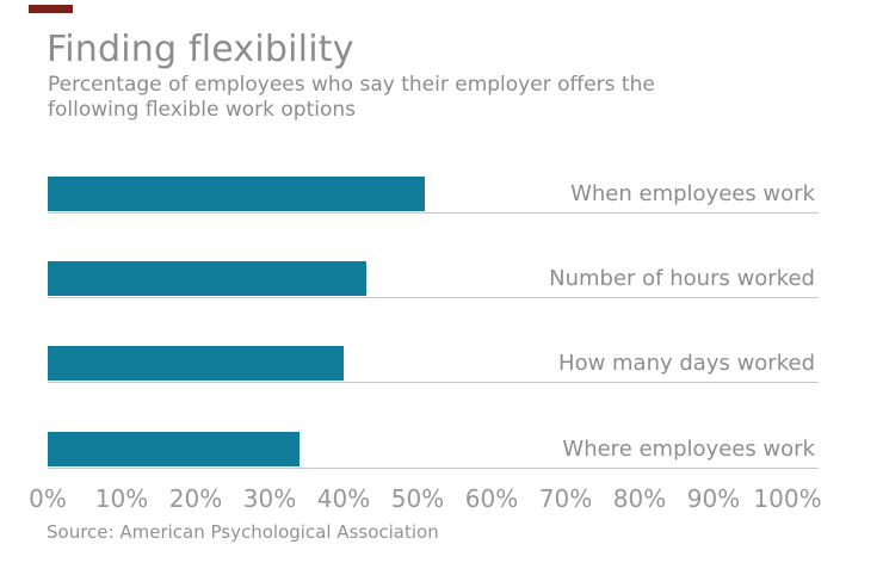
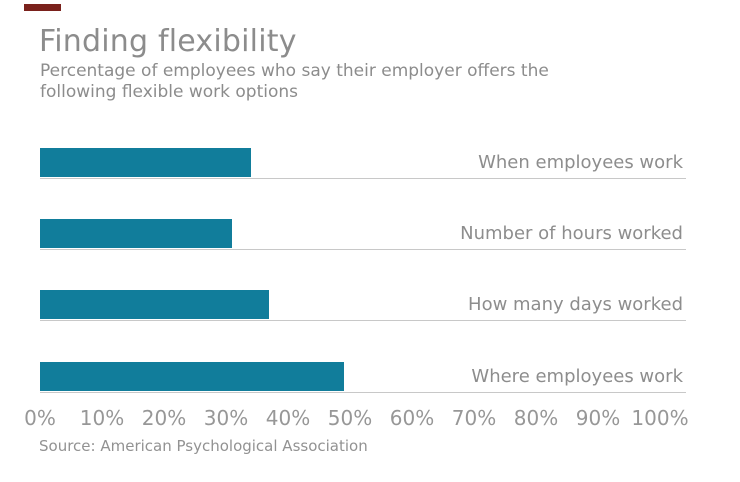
When employees work: 51% -> 34%
Number of hours worked: 43% -> 31%
How many days worked: 40% -> 37%
Where employees work: 34% -> 49%
